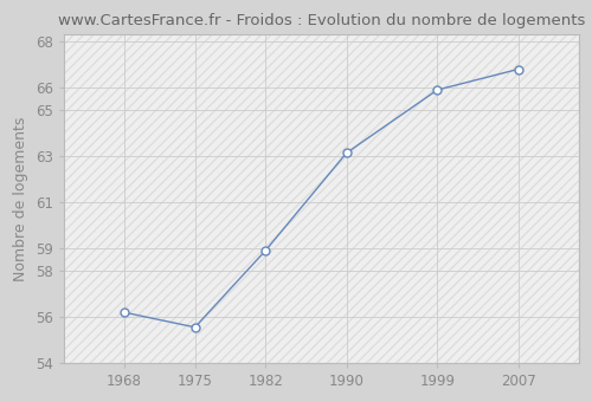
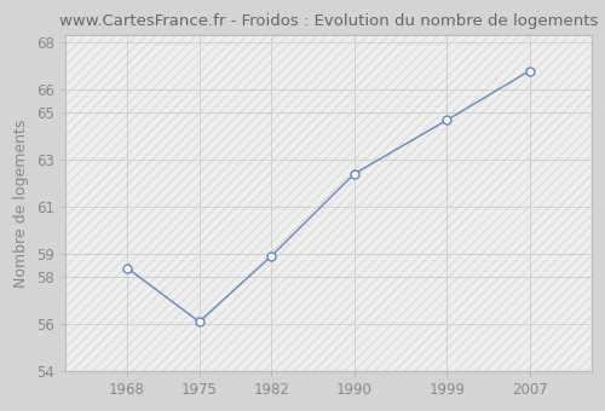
1968: 56.2 -> 58.4
1975: 55.5 -> 56.1
1990: 63.1 -> 62.4
1999: 65.9 -> 64.7
